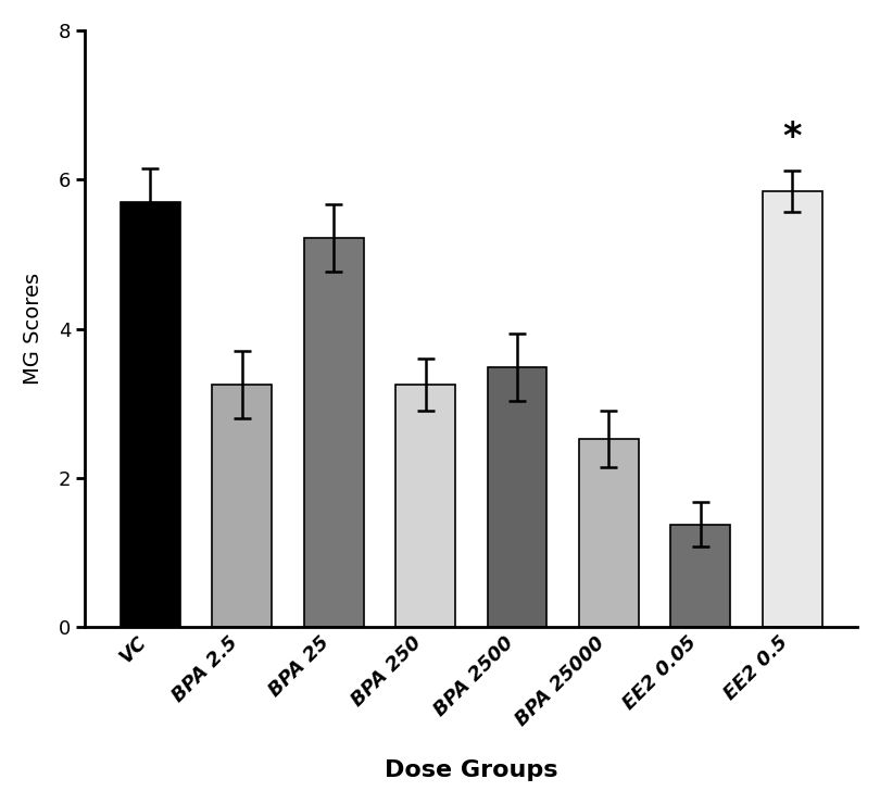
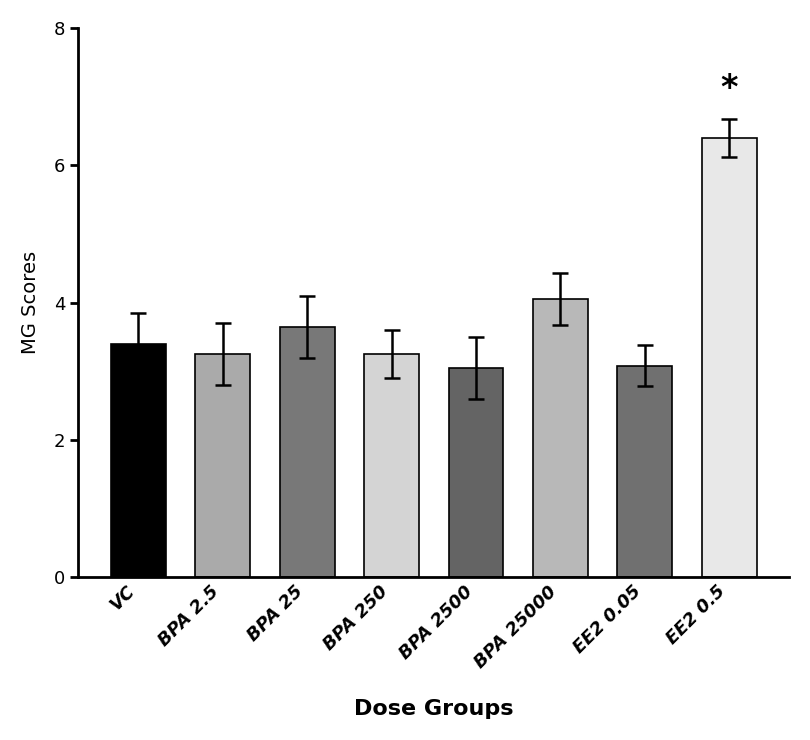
VC: 5.70 -> 3.40
BPA 25: 5.22 -> 3.65
BPA 2500: 3.48 -> 3.05
BPA 25000: 2.52 -> 4.05
EE2 0.05: 1.38 -> 3.08
EE2 0.5: 5.84 -> 6.40
